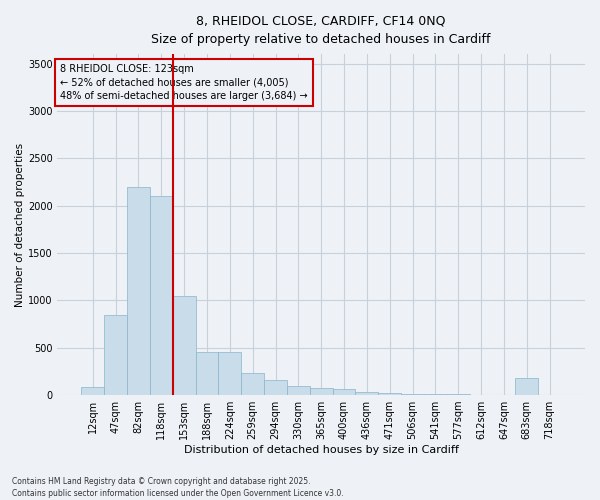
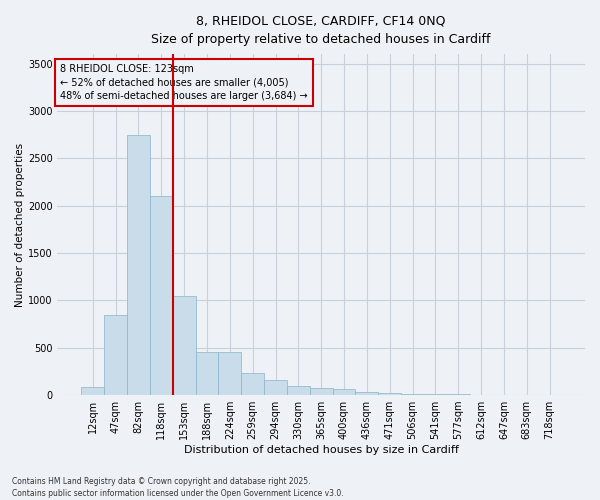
82sqm: 2200 -> 2750
683sqm: 180 -> 0
